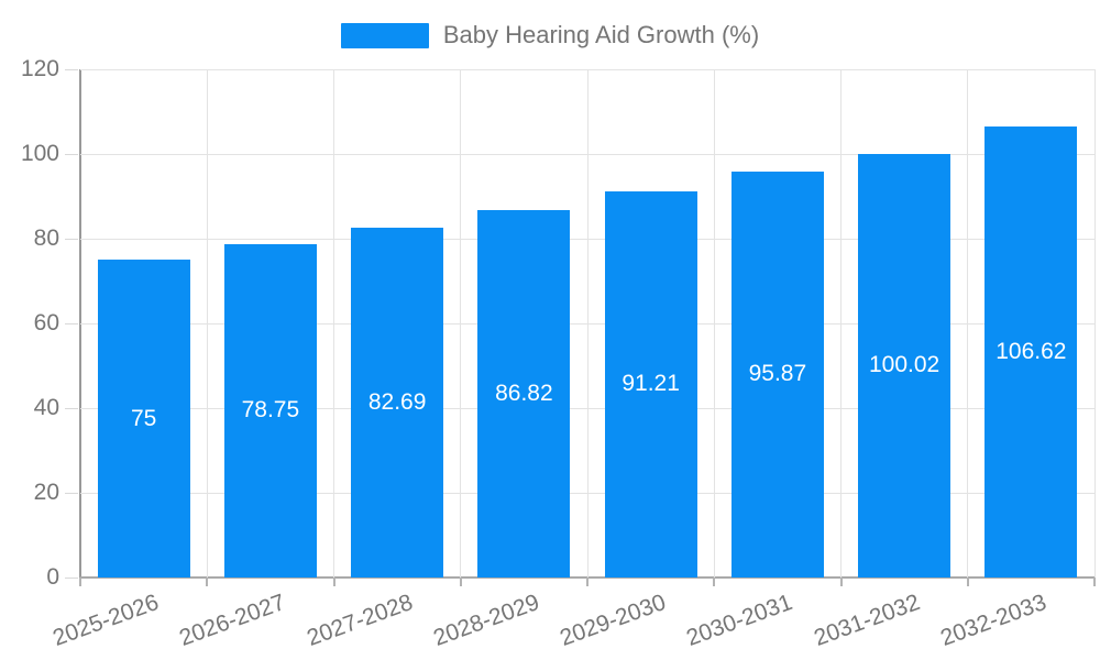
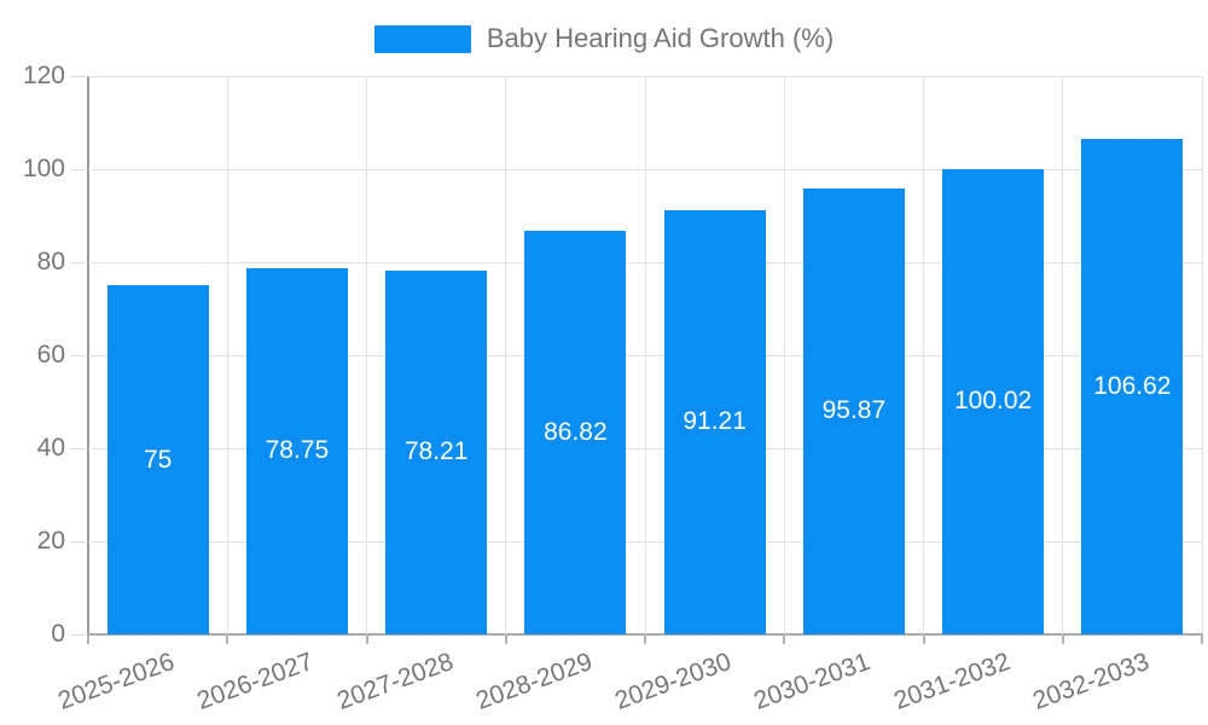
2027-2028: 82.69 -> 78.21
